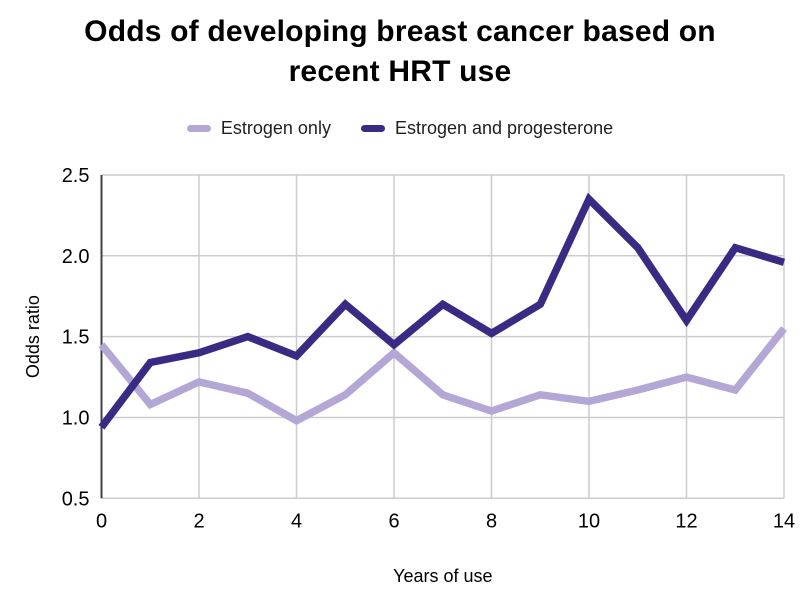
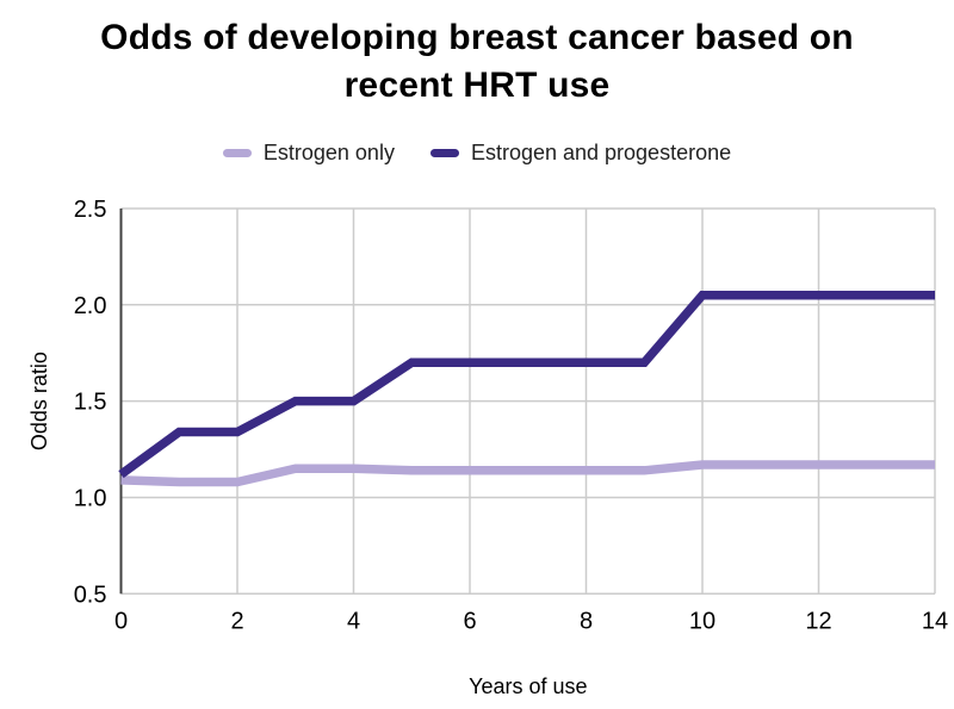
Estrogen only/0: 1.45 -> 1.09
Estrogen and progesterone/0: 0.94 -> 1.12
Estrogen only/2: 1.22 -> 1.08
Estrogen and progesterone/2: 1.40 -> 1.34
Estrogen only/4: 0.98 -> 1.15
Estrogen and progesterone/4: 1.38 -> 1.50
Estrogen only/6: 1.40 -> 1.14
Estrogen and progesterone/6: 1.45 -> 1.70
Estrogen only/8: 1.04 -> 1.14
Estrogen and progesterone/8: 1.52 -> 1.70
Estrogen only/10: 1.10 -> 1.17
Estrogen and progesterone/10: 2.35 -> 2.05
Estrogen only/12: 1.25 -> 1.17
Estrogen and progesterone/12: 1.60 -> 2.05
Estrogen only/14: 1.55 -> 1.17
Estrogen and progesterone/14: 1.96 -> 2.05
